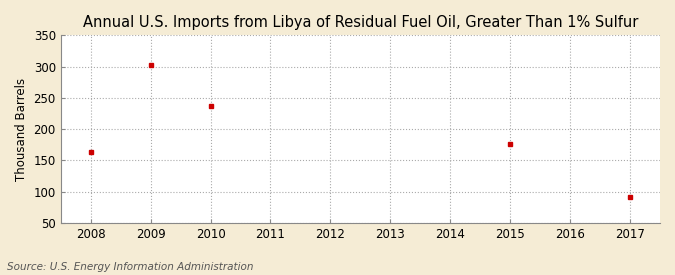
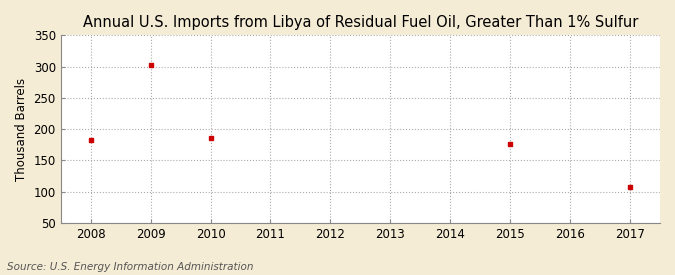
2008: 163 -> 182
2010: 237 -> 186
2017: 91 -> 108
